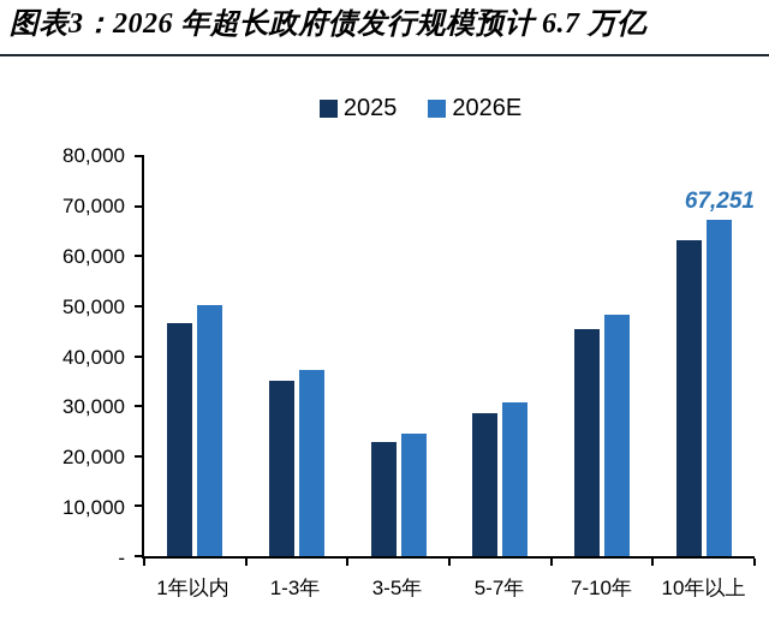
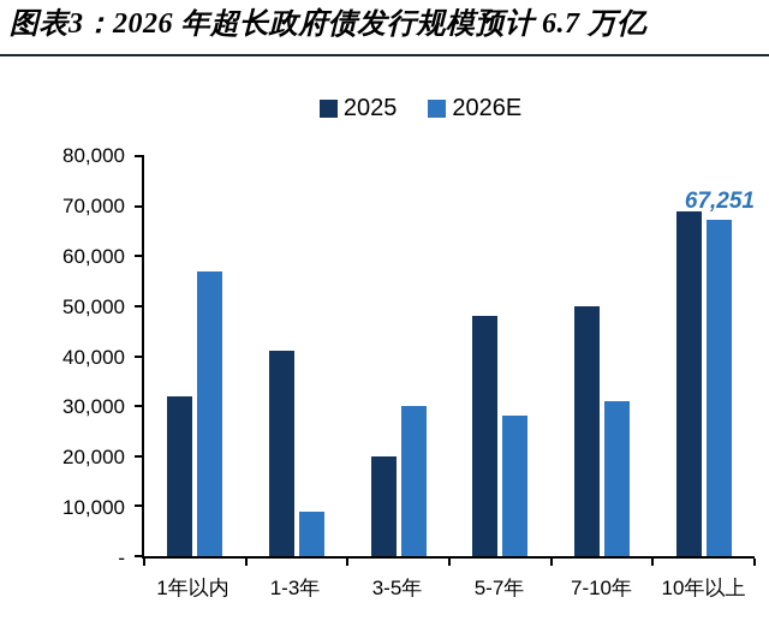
2025/1年以内: 46000 -> 32000
2026E/1年以内: 50000 -> 57000
2025/1-3年: 35000 -> 41000
2026E/1-3年: 37000 -> 9000
2025/3-5年: 23000 -> 20000
2026E/3-5年: 24000 -> 30000
2025/5-7年: 29000 -> 48000
2026E/5-7年: 31000 -> 28000
2025/7-10年: 45000 -> 50000
2026E/7-10年: 48000 -> 31000
2025/10年以上: 63000 -> 69000
